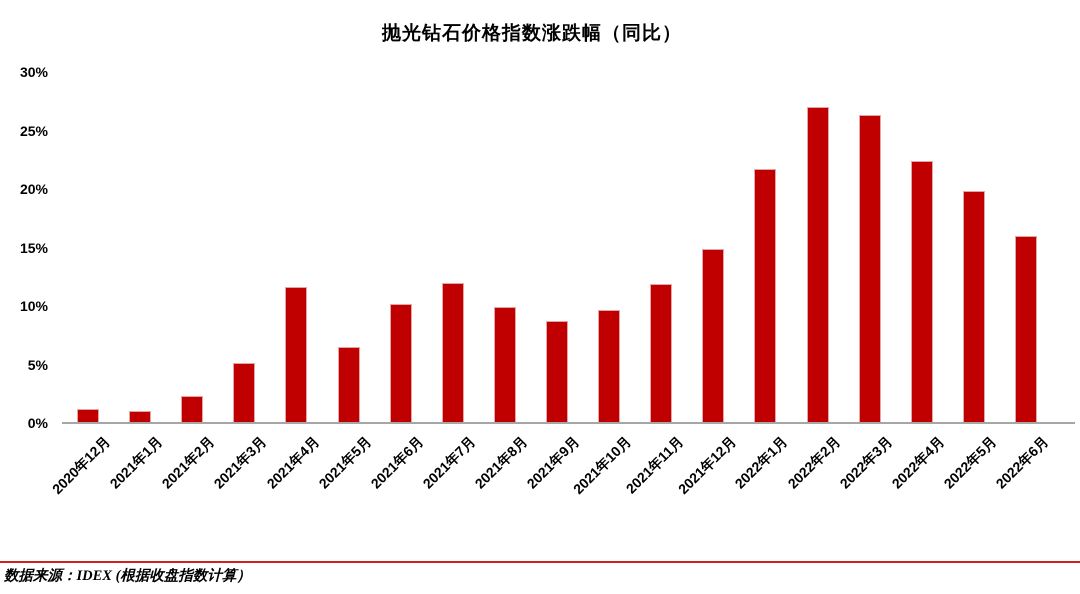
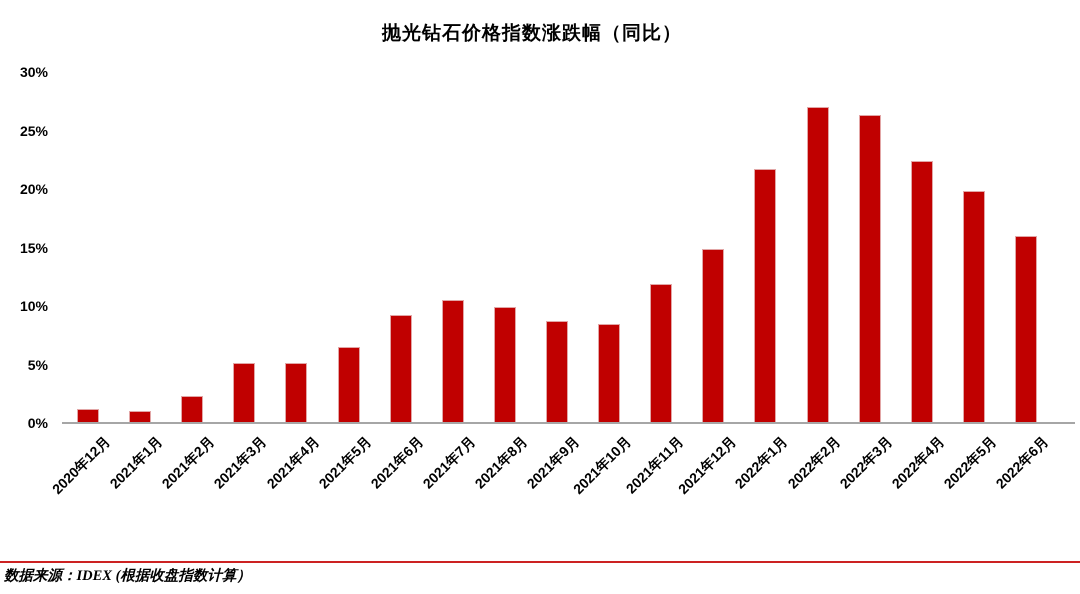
2021年4月: 11.6% -> 5.1%
2021年6月: 10.2% -> 9.2%
2021年7月: 12.0% -> 10.5%
2021年10月: 9.7% -> 8.5%
